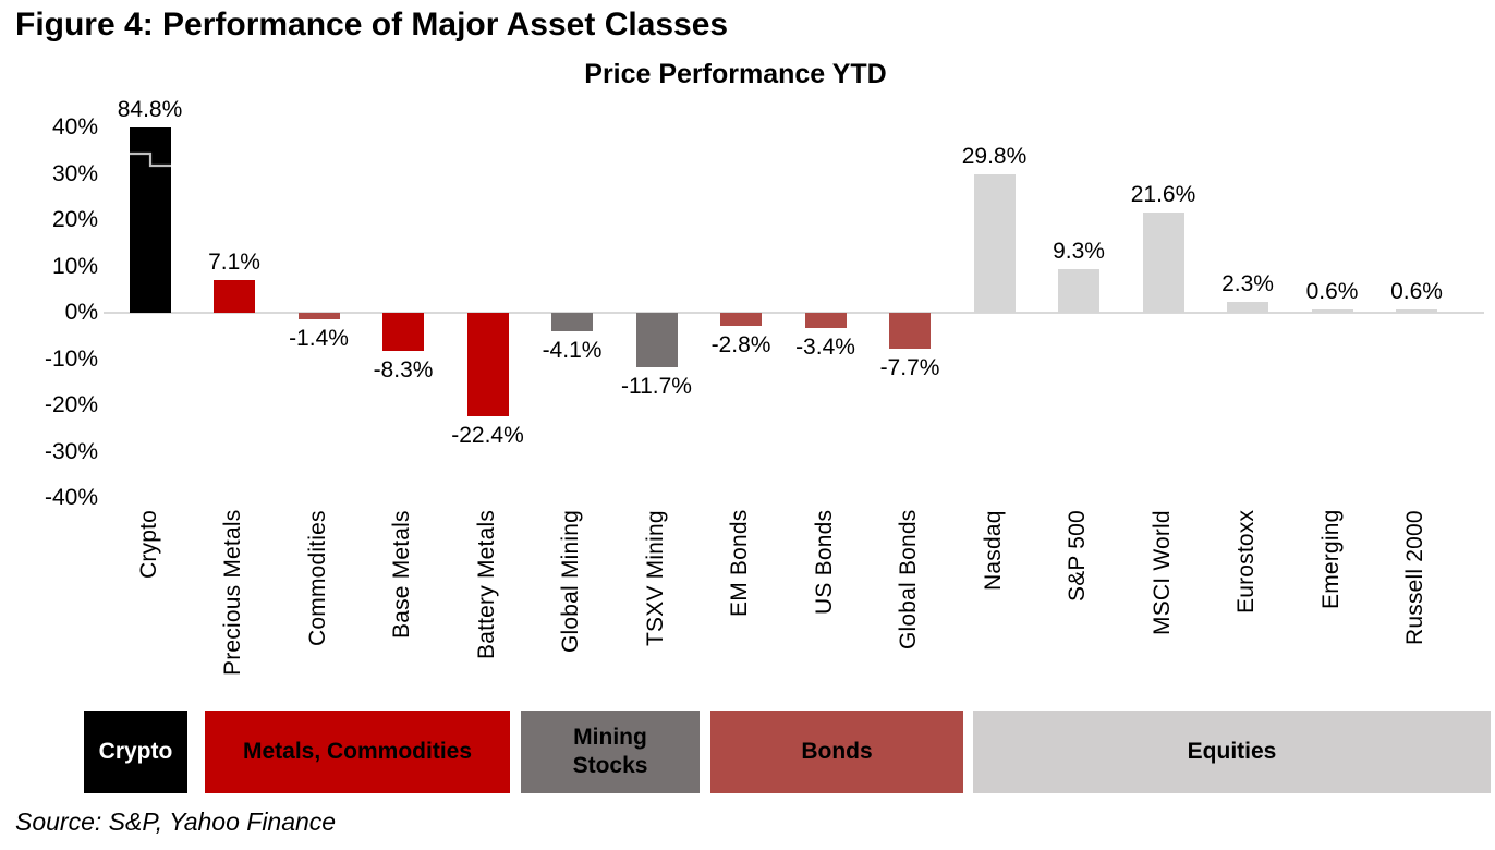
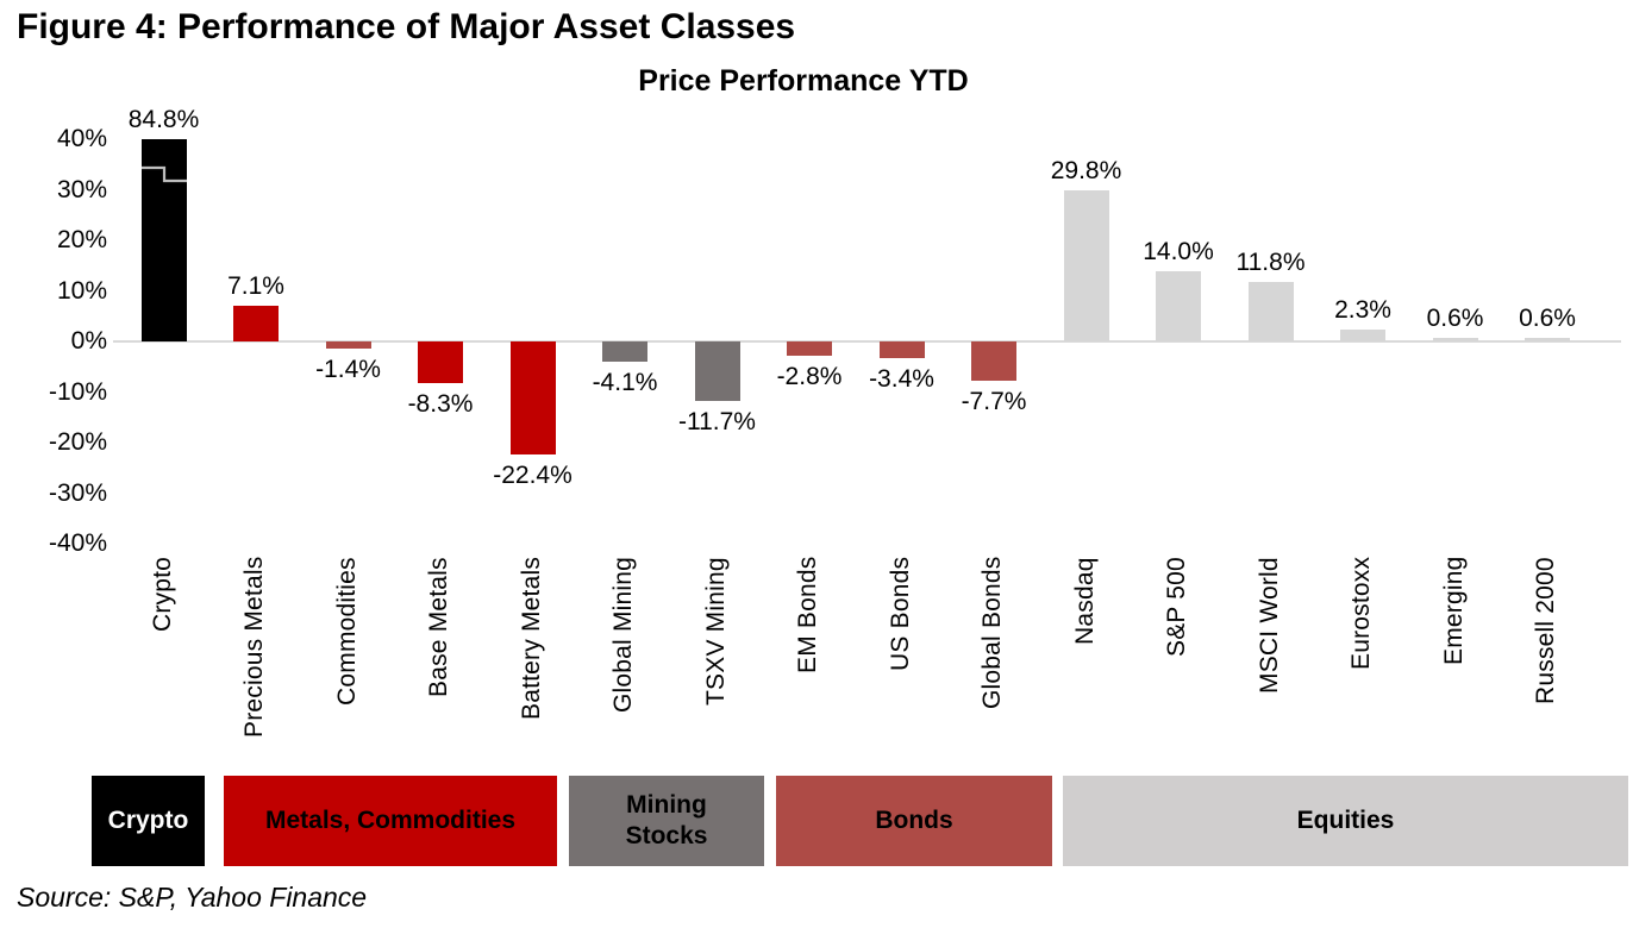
S&P 500: 9.3% -> 14.0%
MSCI World: 21.6% -> 11.8%
